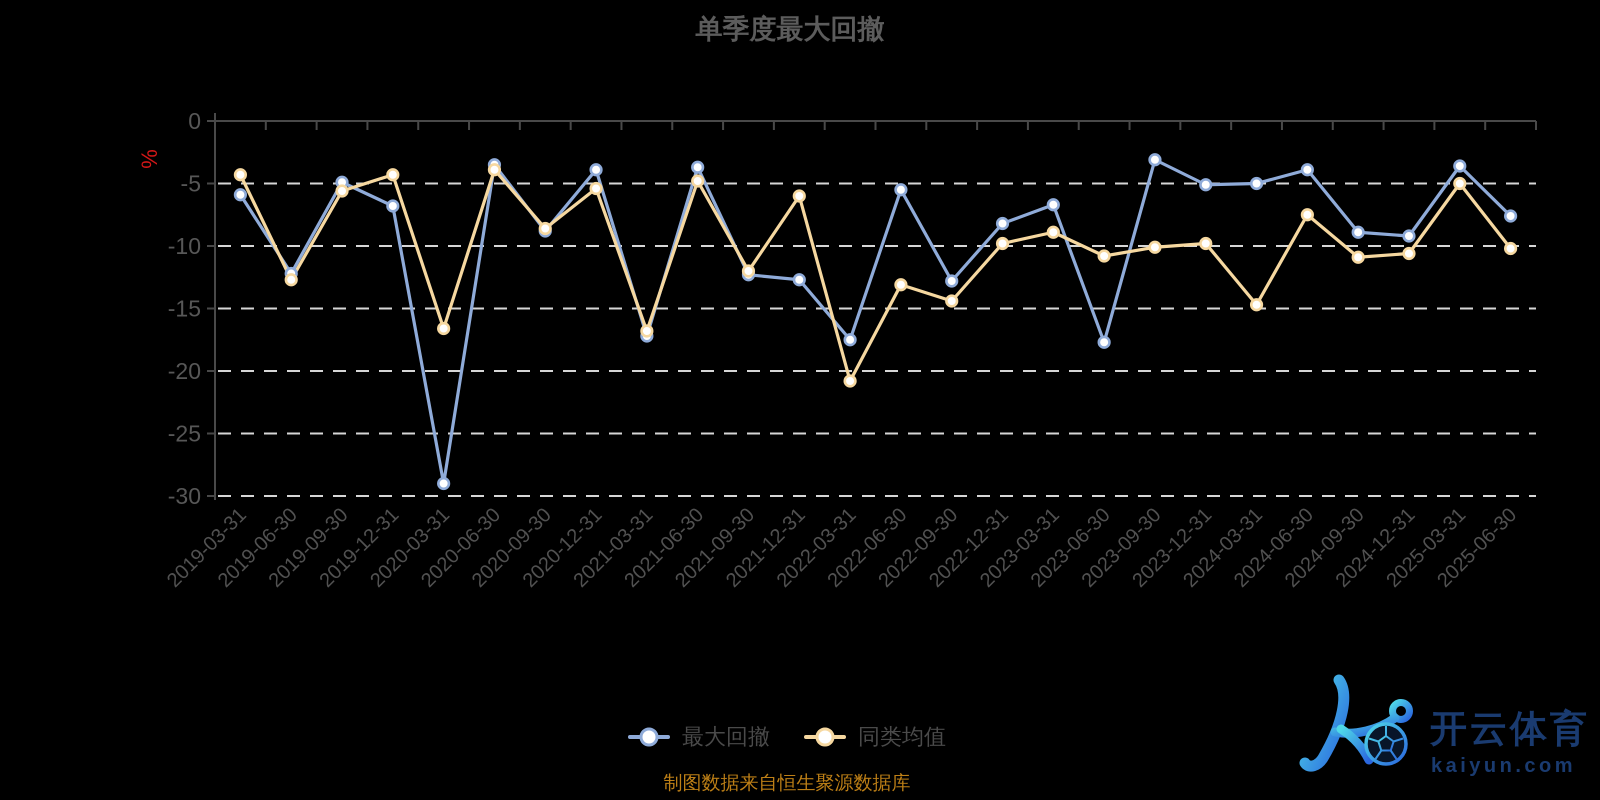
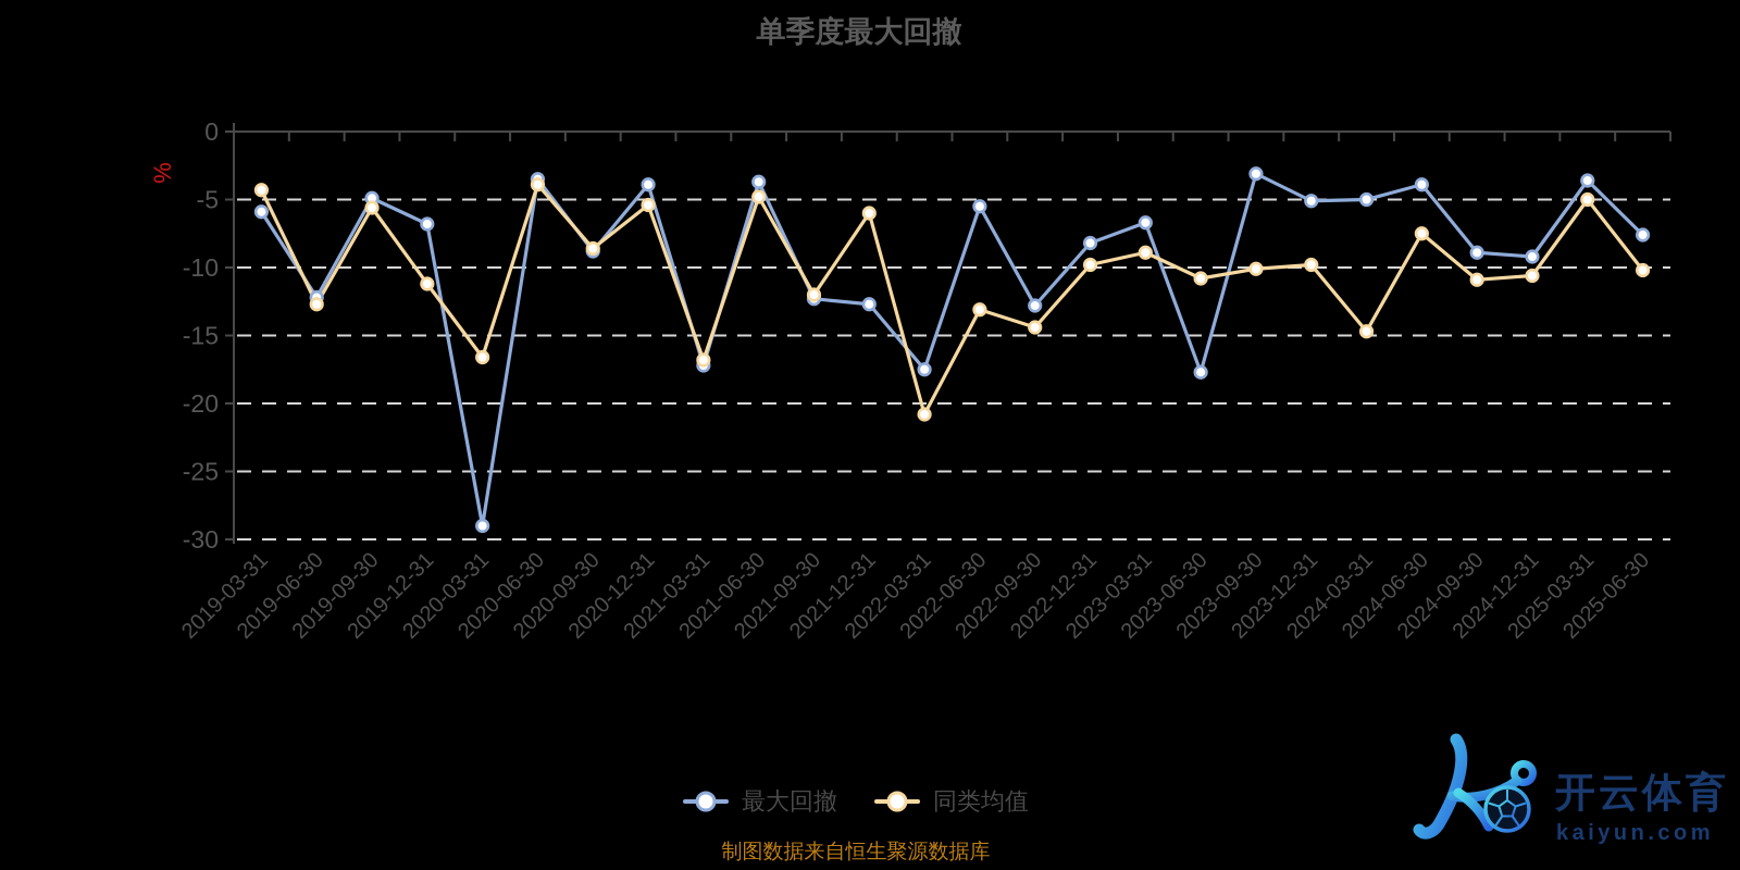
同类均值/2019-12-31: -4.3 -> -11.2
